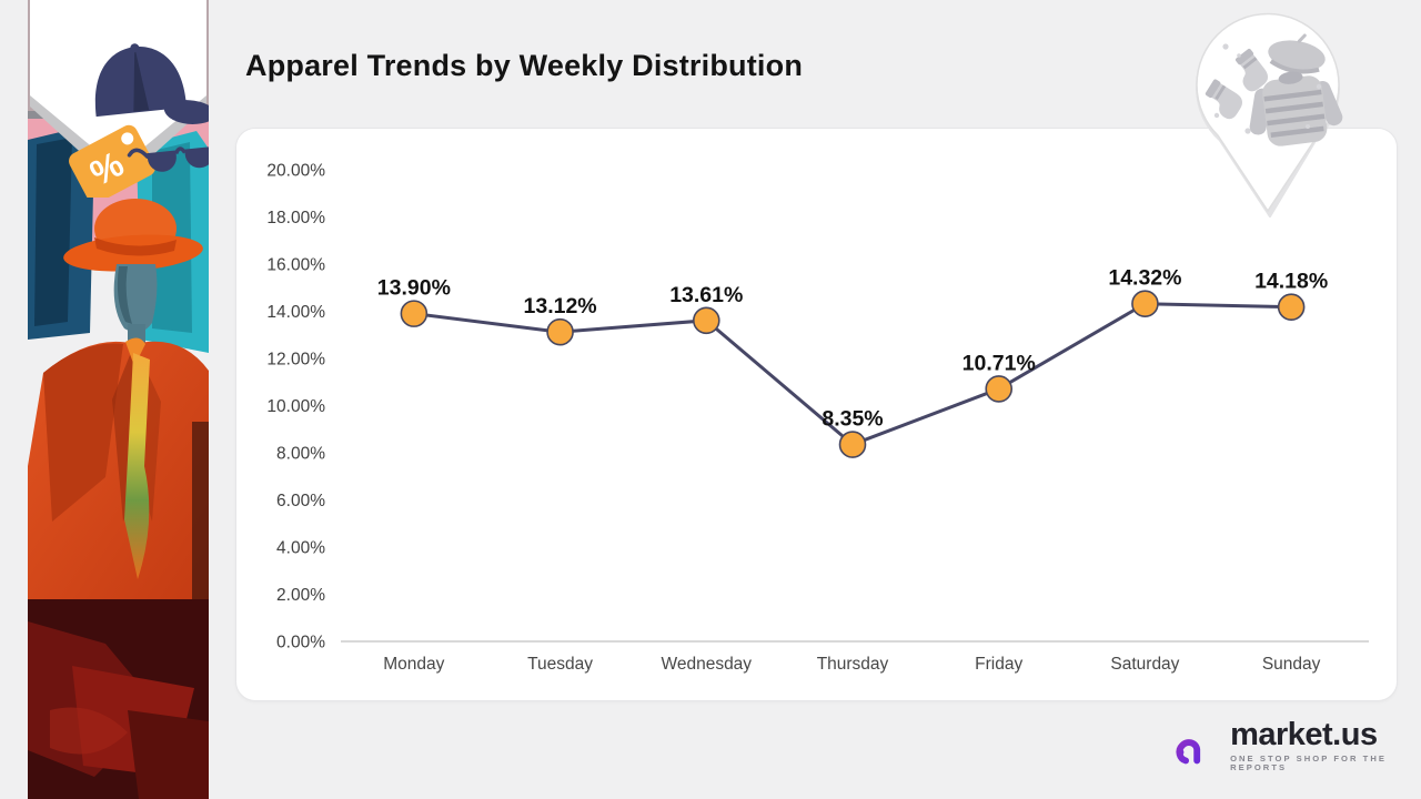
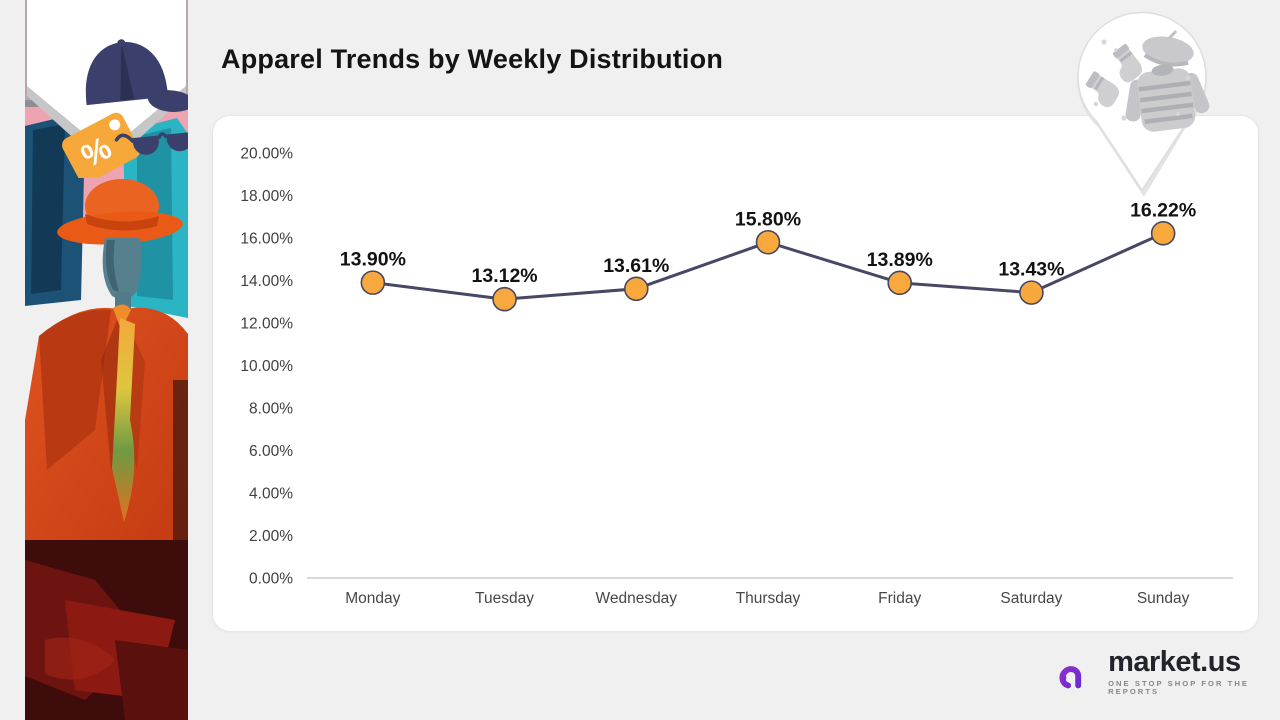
Thursday: 8.35% -> 15.80%
Friday: 10.71% -> 13.89%
Saturday: 14.32% -> 13.43%
Sunday: 14.18% -> 16.22%
